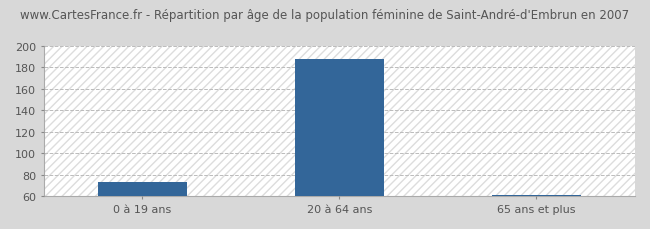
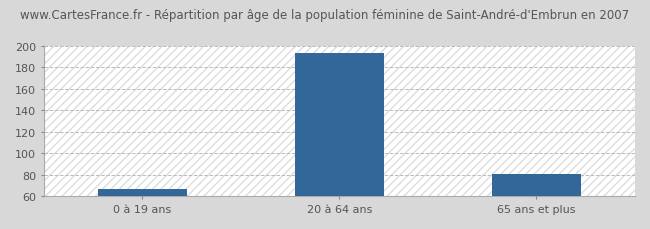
0 à 19 ans: 73 -> 67
20 à 64 ans: 188 -> 193
65 ans et plus: 61 -> 81
